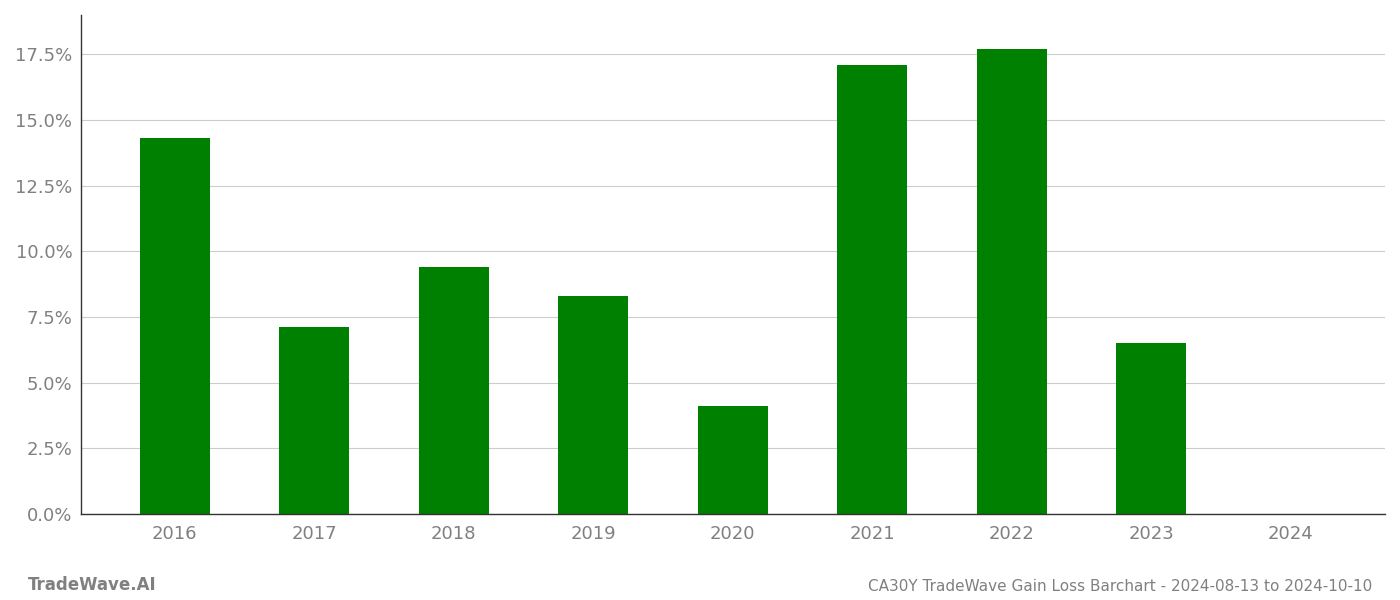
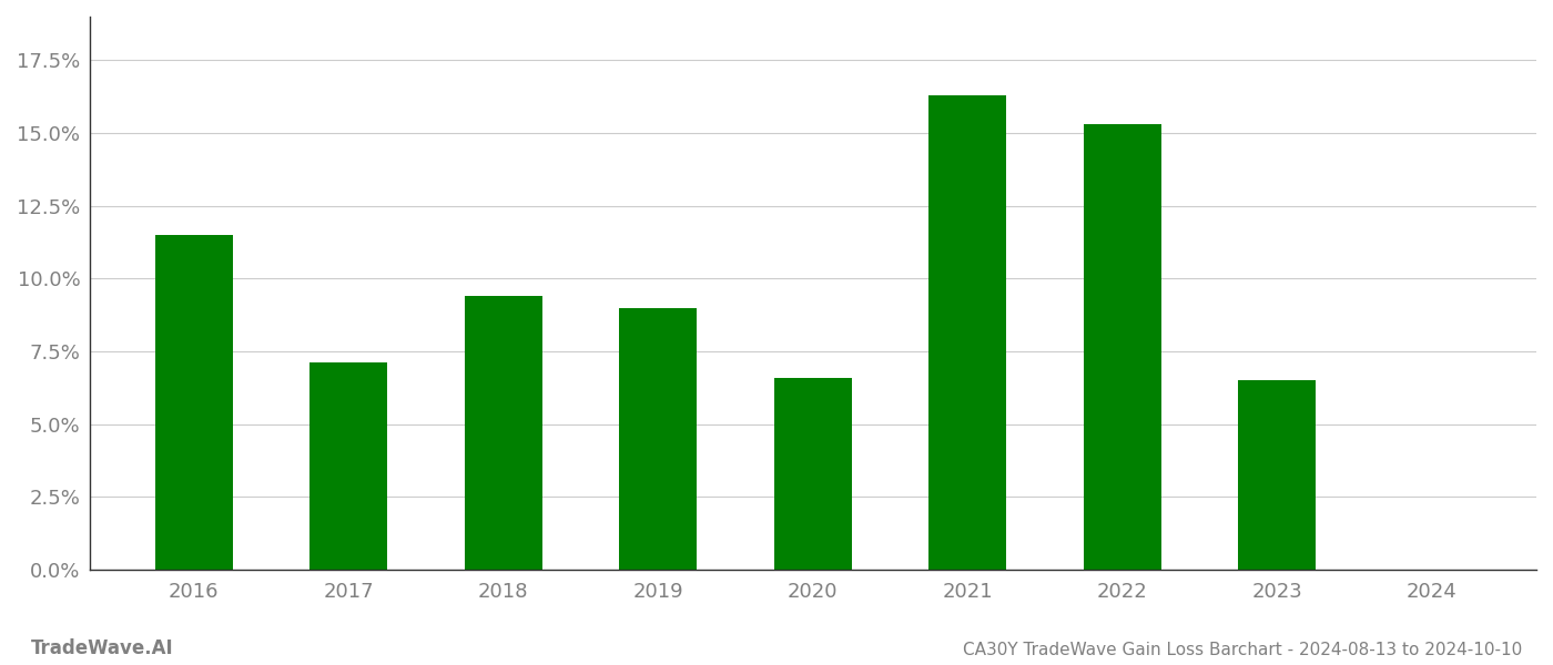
2016: 14.3% -> 11.5%
2019: 8.3% -> 9.0%
2020: 4.1% -> 6.6%
2021: 17.1% -> 16.3%
2022: 17.7% -> 15.3%
